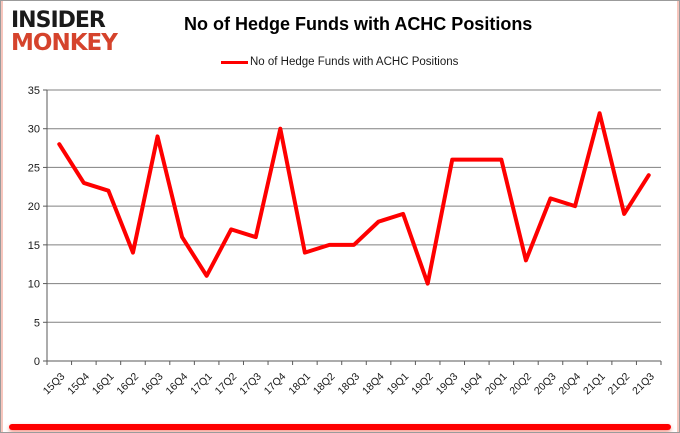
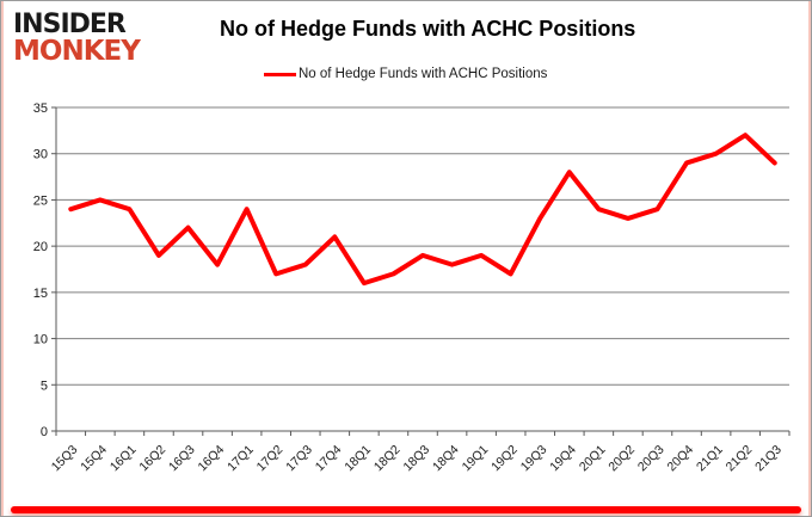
15Q3: 28 -> 24
15Q4: 23 -> 25
16Q1: 22 -> 24
16Q2: 14 -> 19
16Q3: 29 -> 22
16Q4: 16 -> 18
17Q1: 11 -> 24
17Q3: 16 -> 18
17Q4: 30 -> 21
18Q1: 14 -> 16
18Q2: 15 -> 17
18Q3: 15 -> 19
19Q2: 10 -> 17
19Q3: 26 -> 23
19Q4: 26 -> 28
20Q1: 26 -> 24
20Q2: 13 -> 23
20Q3: 21 -> 24
20Q4: 20 -> 29
21Q1: 32 -> 30
21Q2: 19 -> 32
21Q3: 24 -> 29
